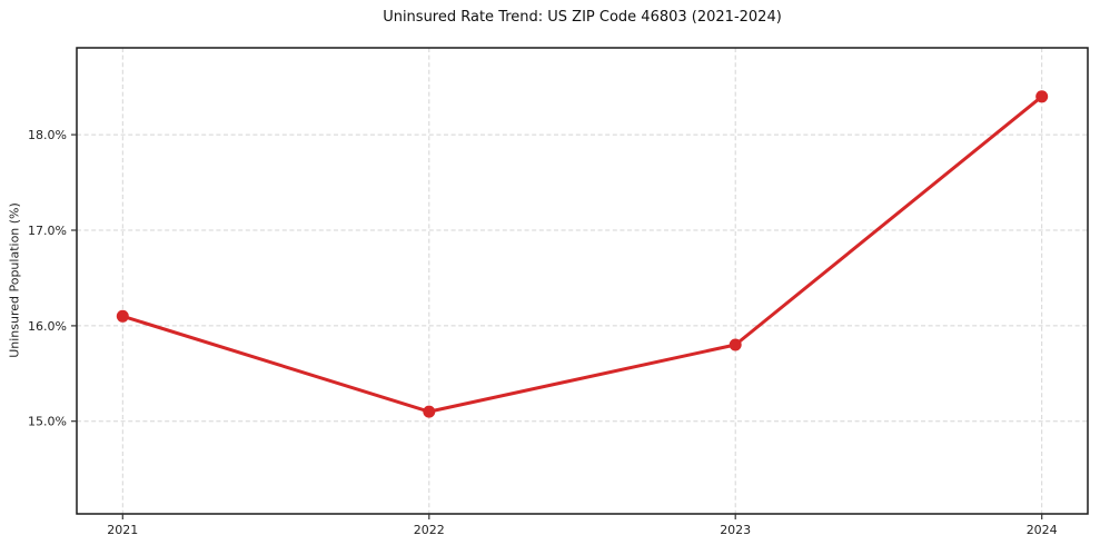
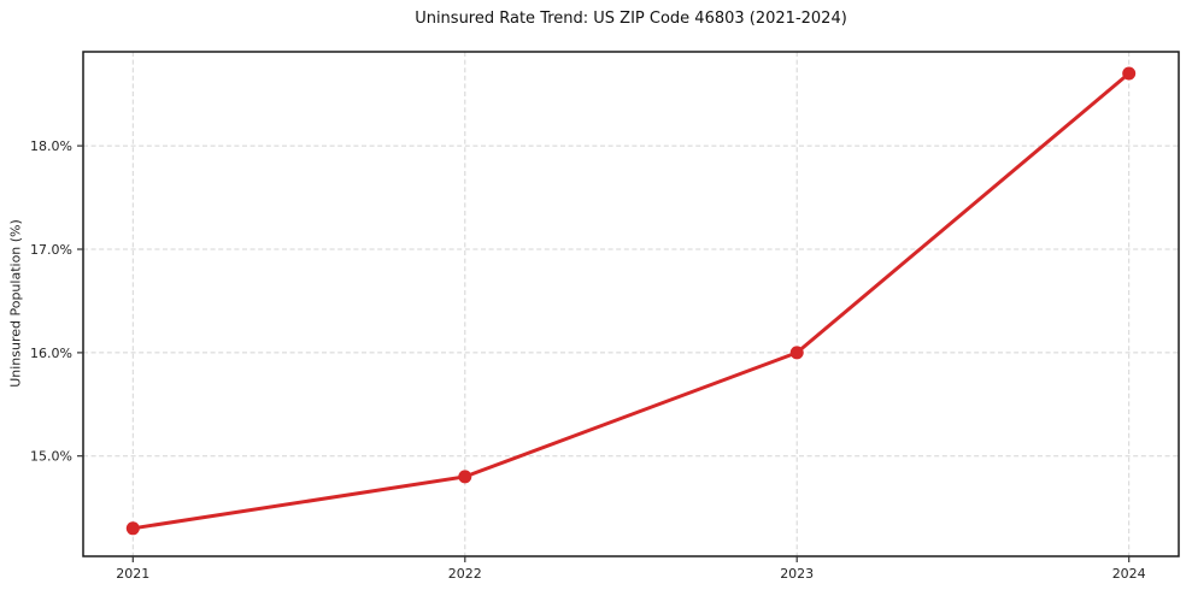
2021: 16.1% -> 14.3%
2022: 15.1% -> 14.8%
2023: 15.8% -> 16.0%
2024: 18.4% -> 18.7%
